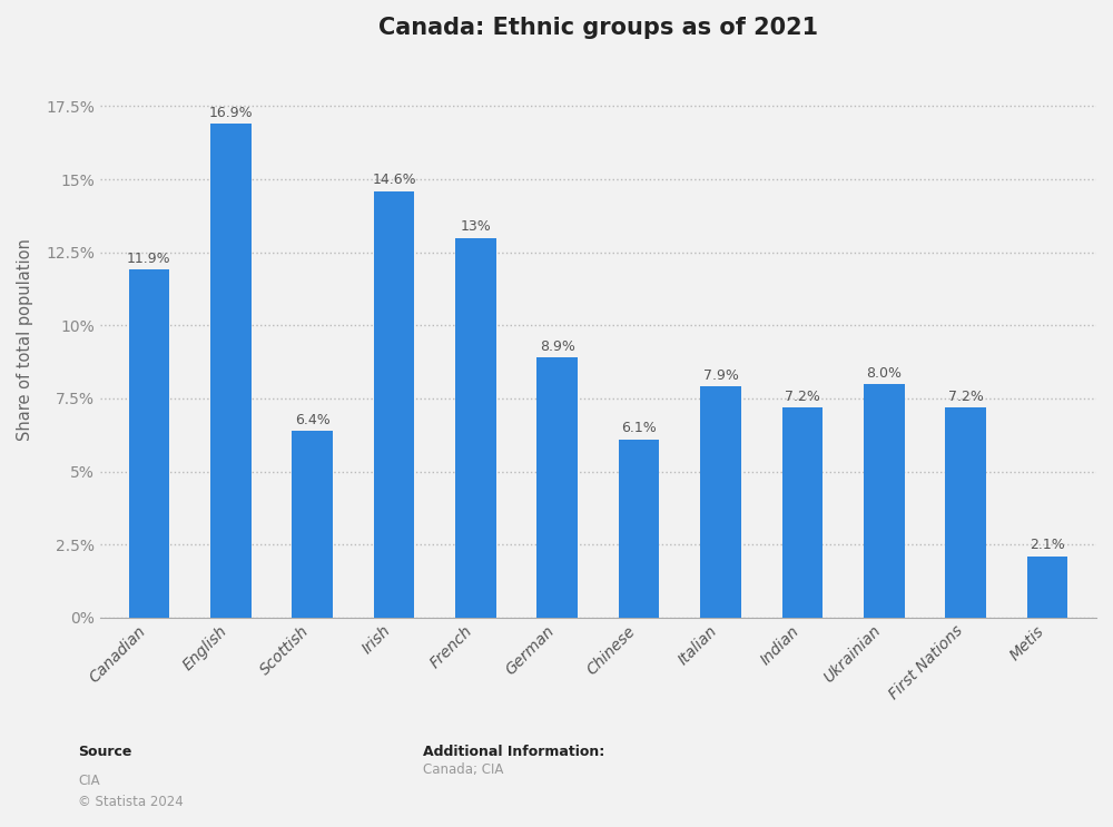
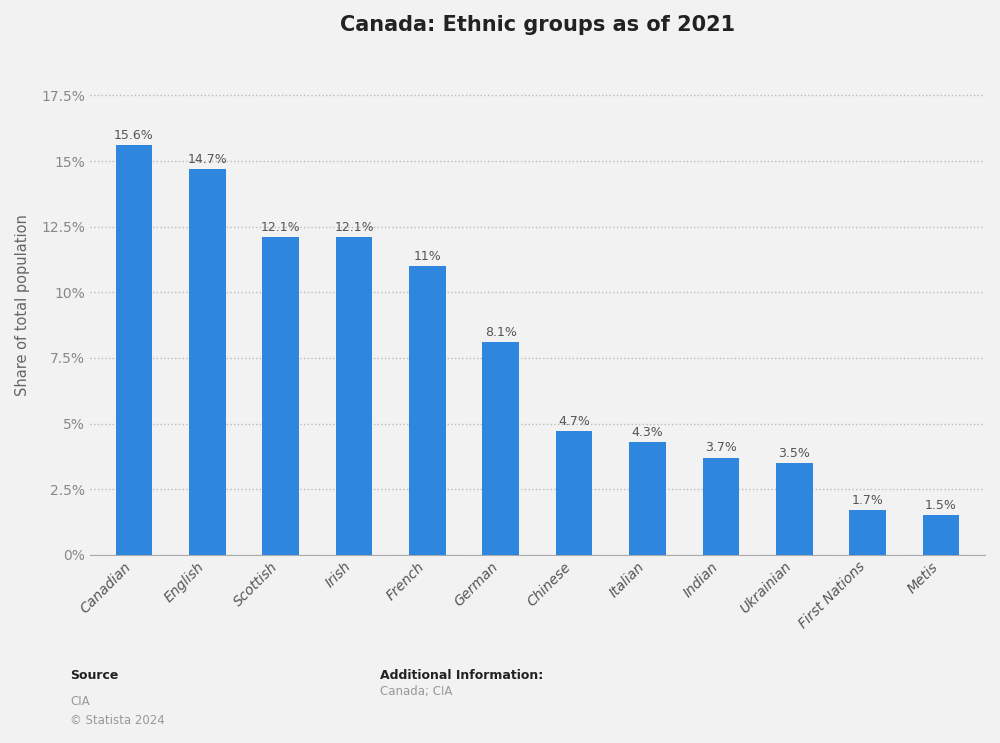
Canadian: 11.9% -> 15.6%
English: 16.9% -> 14.7%
Scottish: 6.4% -> 12.1%
Irish: 14.6% -> 12.1%
French: 13% -> 11%
German: 8.9% -> 8.1%
Chinese: 6.1% -> 4.7%
Italian: 7.9% -> 4.3%
Indian: 7.2% -> 3.7%
Ukrainian: 8.0% -> 3.5%
First Nations: 7.2% -> 1.7%
Metis: 2.1% -> 1.5%
